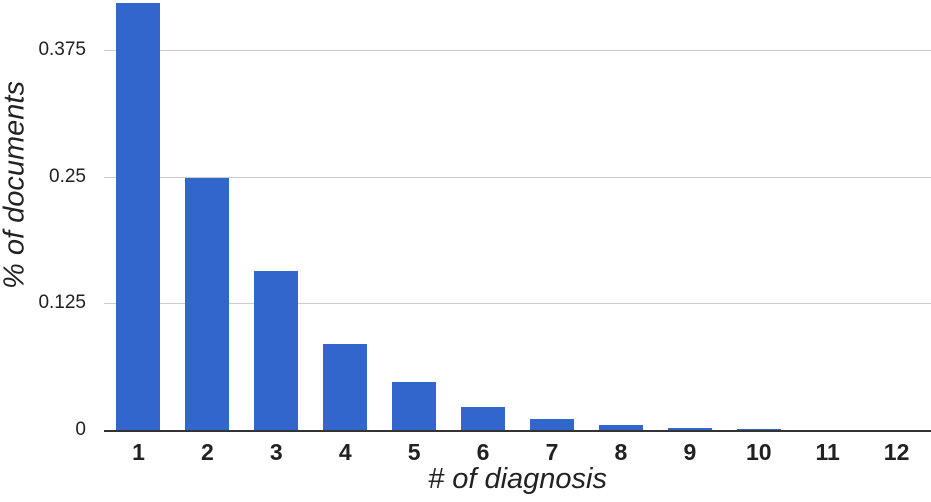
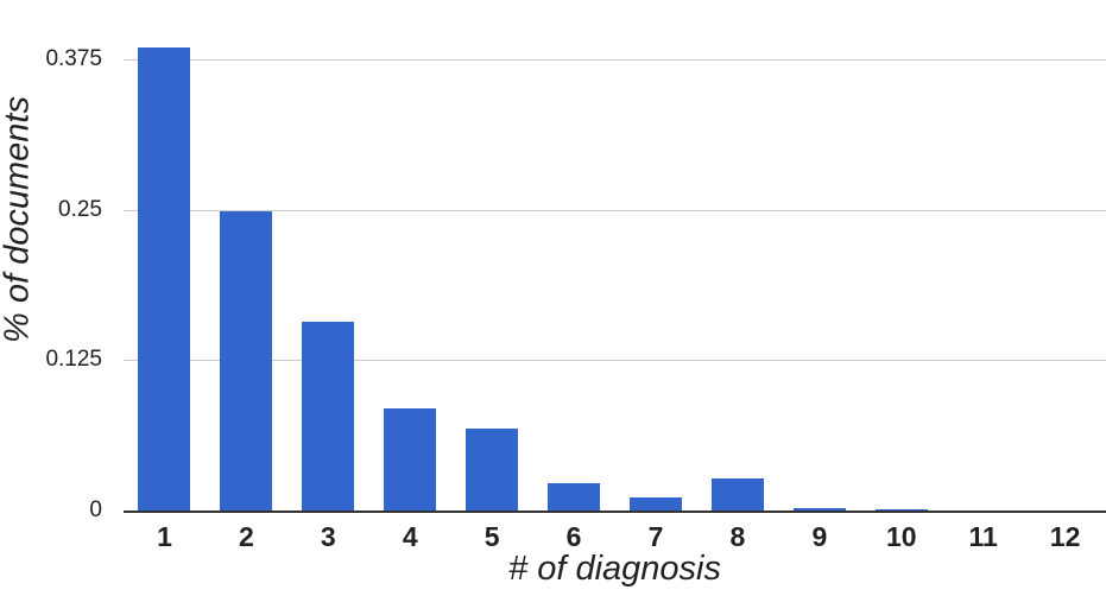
1: 0.421 -> 0.385
5: 0.047 -> 0.068
8: 0.004 -> 0.027
